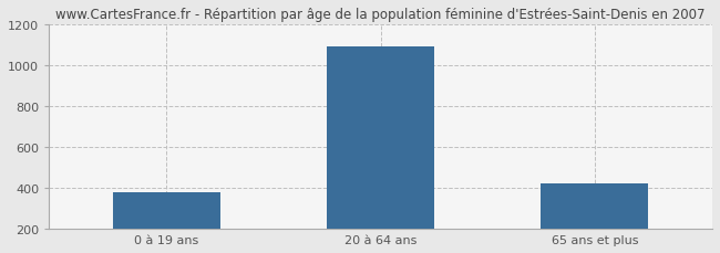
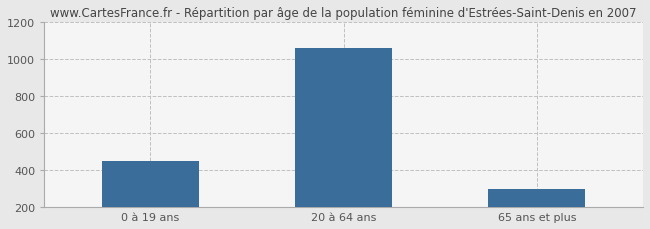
0 à 19 ans: 380 -> 450
20 à 64 ans: 1090 -> 1060
65 ans et plus: 420 -> 300
